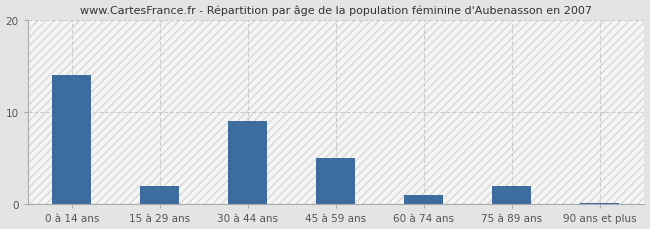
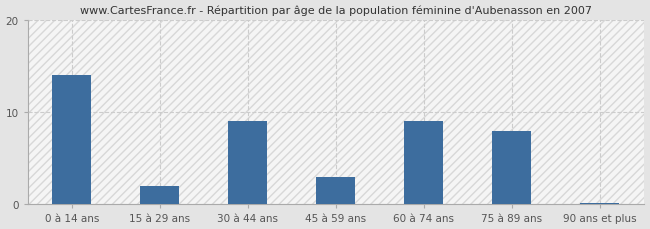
45 à 59 ans: 5.0 -> 3.0
60 à 74 ans: 1.0 -> 9.0
75 à 89 ans: 2.0 -> 8.0
